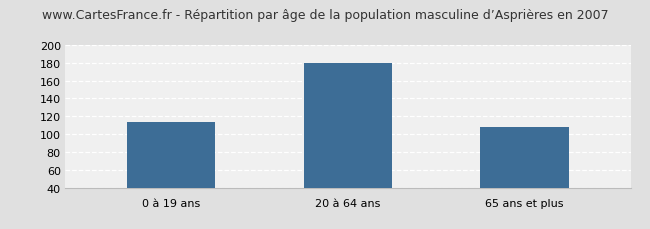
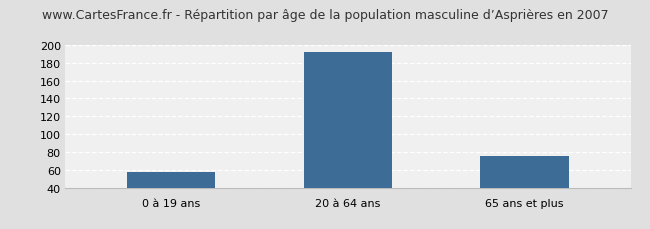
0 à 19 ans: 114 -> 57
20 à 64 ans: 180 -> 192
65 ans et plus: 108 -> 75
